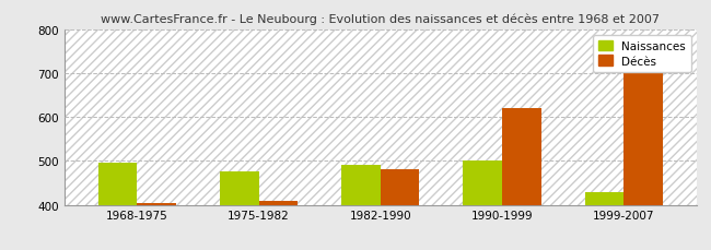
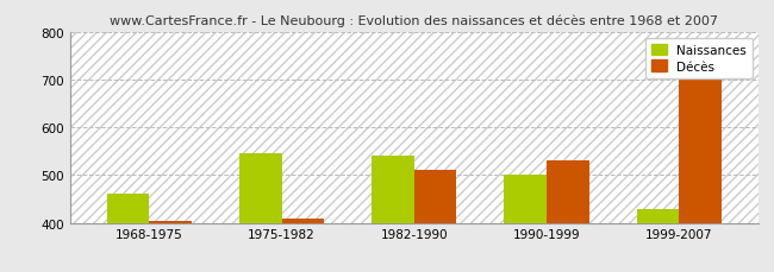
Naissances/1968-1975: 497 -> 460
Naissances/1975-1982: 475 -> 545
Naissances/1982-1990: 490 -> 540
Décès/1982-1990: 480 -> 510
Décès/1990-1999: 620 -> 530
